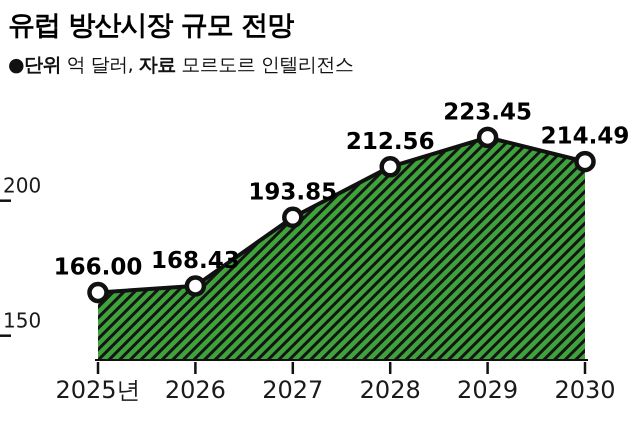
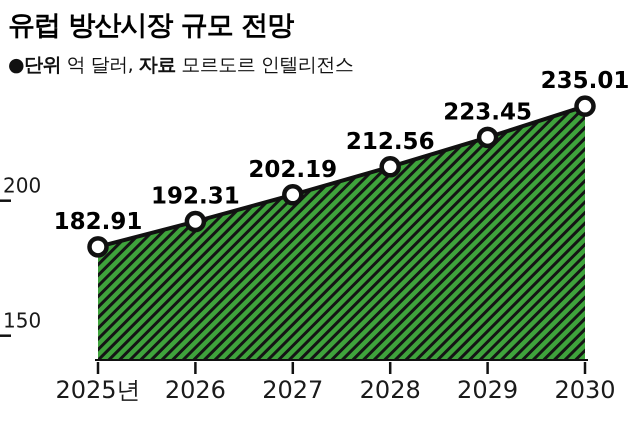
2025년: 166.00 -> 182.91
2026: 168.43 -> 192.31
2027: 193.85 -> 202.19
2030: 214.49 -> 235.01
